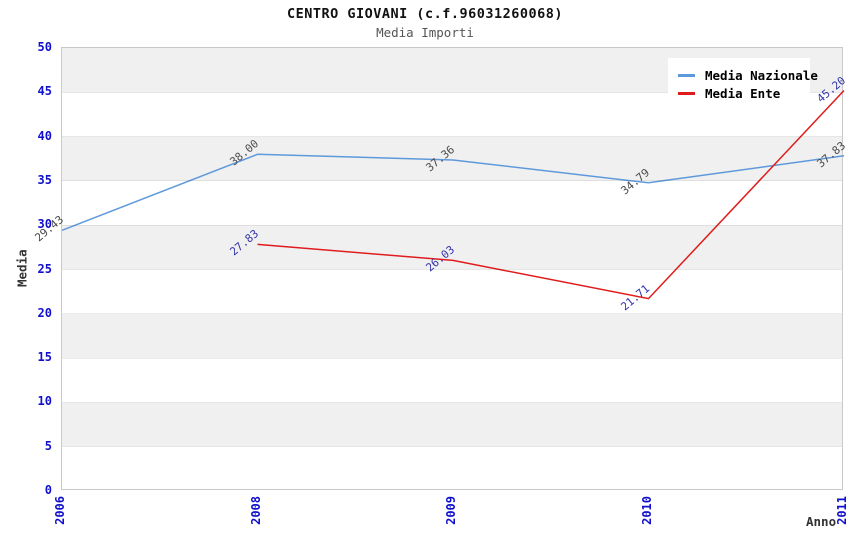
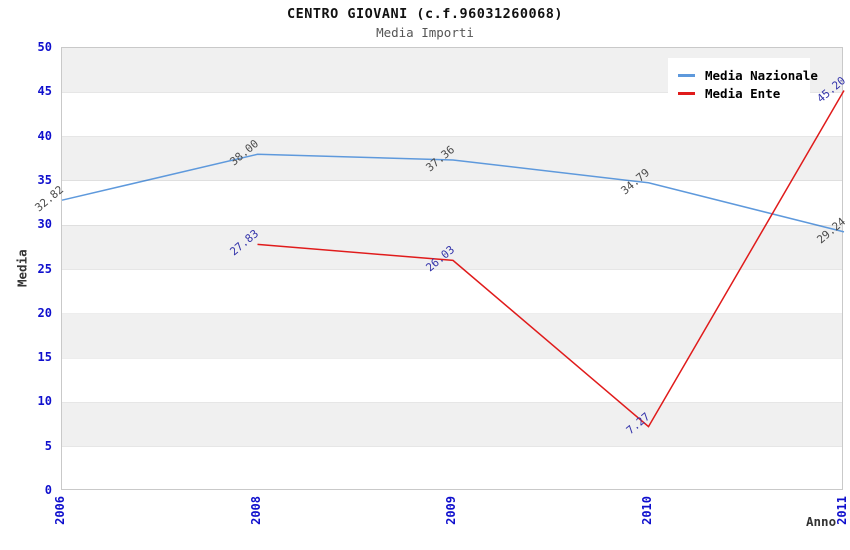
Media Nazionale/2006: 29.43 -> 32.82
Media Ente/2010: 21.71 -> 7.27
Media Nazionale/2011: 37.83 -> 29.24
